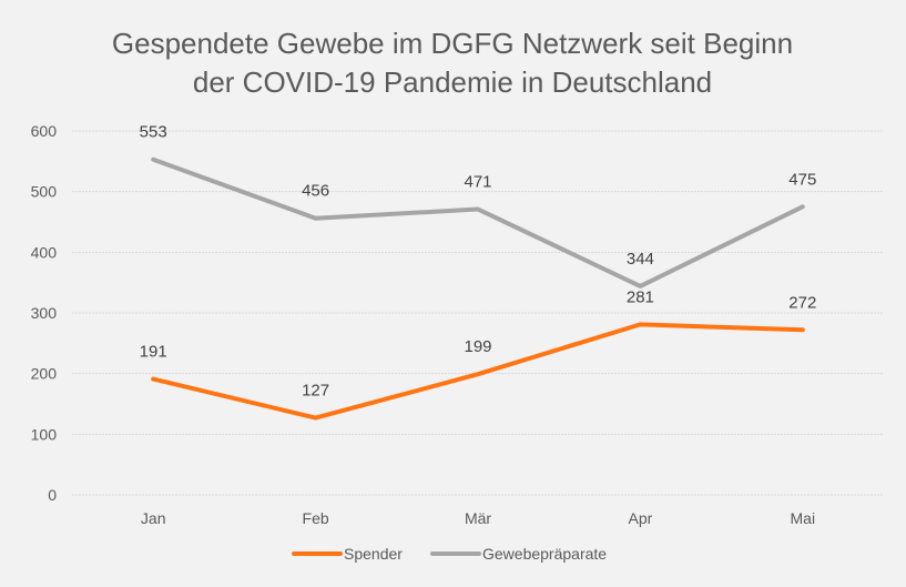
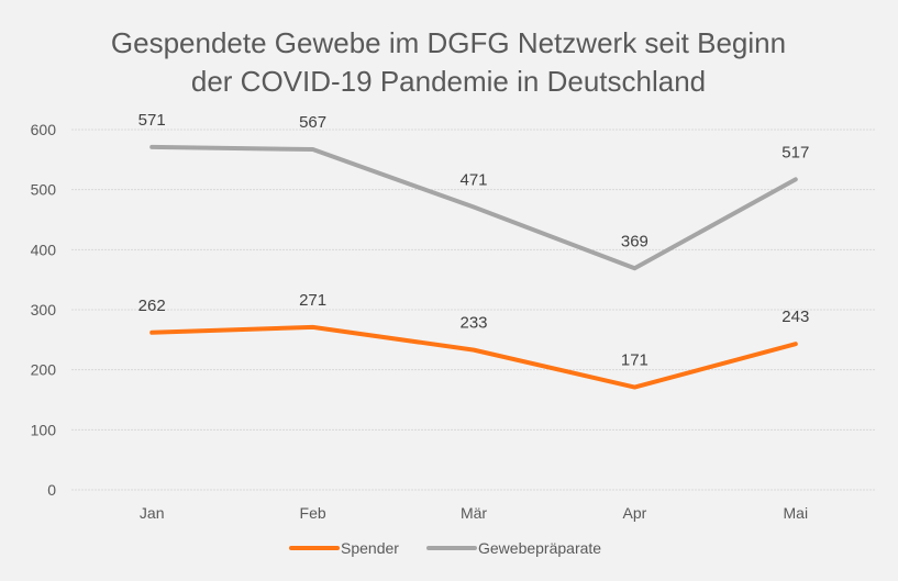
Spender/Jan: 191 -> 262
Gewebepräparate/Jan: 553 -> 571
Spender/Feb: 127 -> 271
Gewebepräparate/Feb: 456 -> 567
Spender/Mär: 199 -> 233
Spender/Apr: 281 -> 171
Gewebepräparate/Apr: 344 -> 369
Spender/Mai: 272 -> 243
Gewebepräparate/Mai: 475 -> 517
